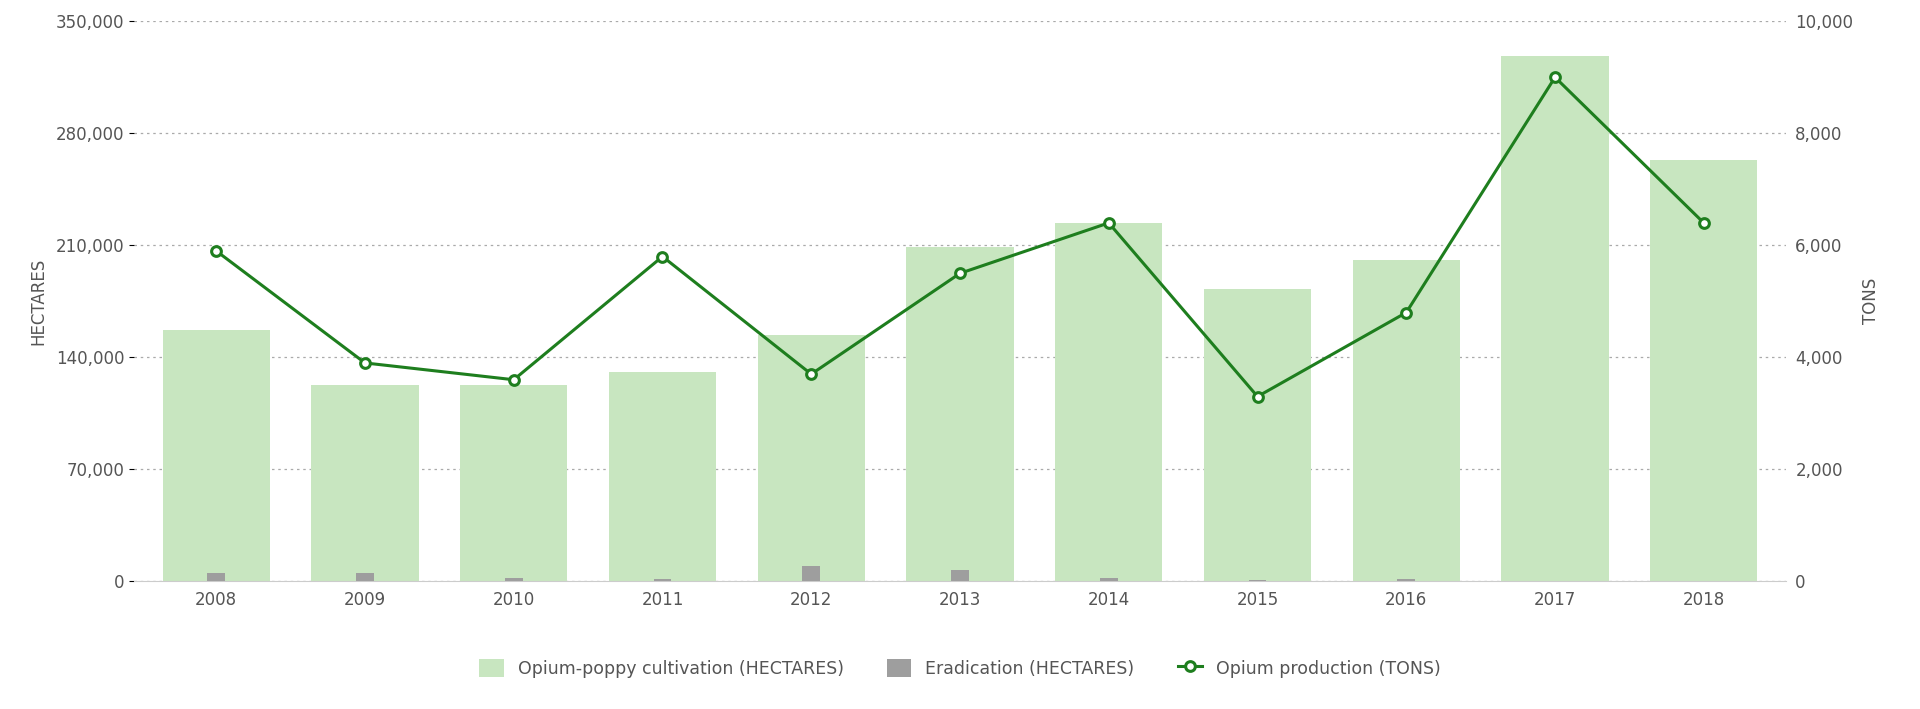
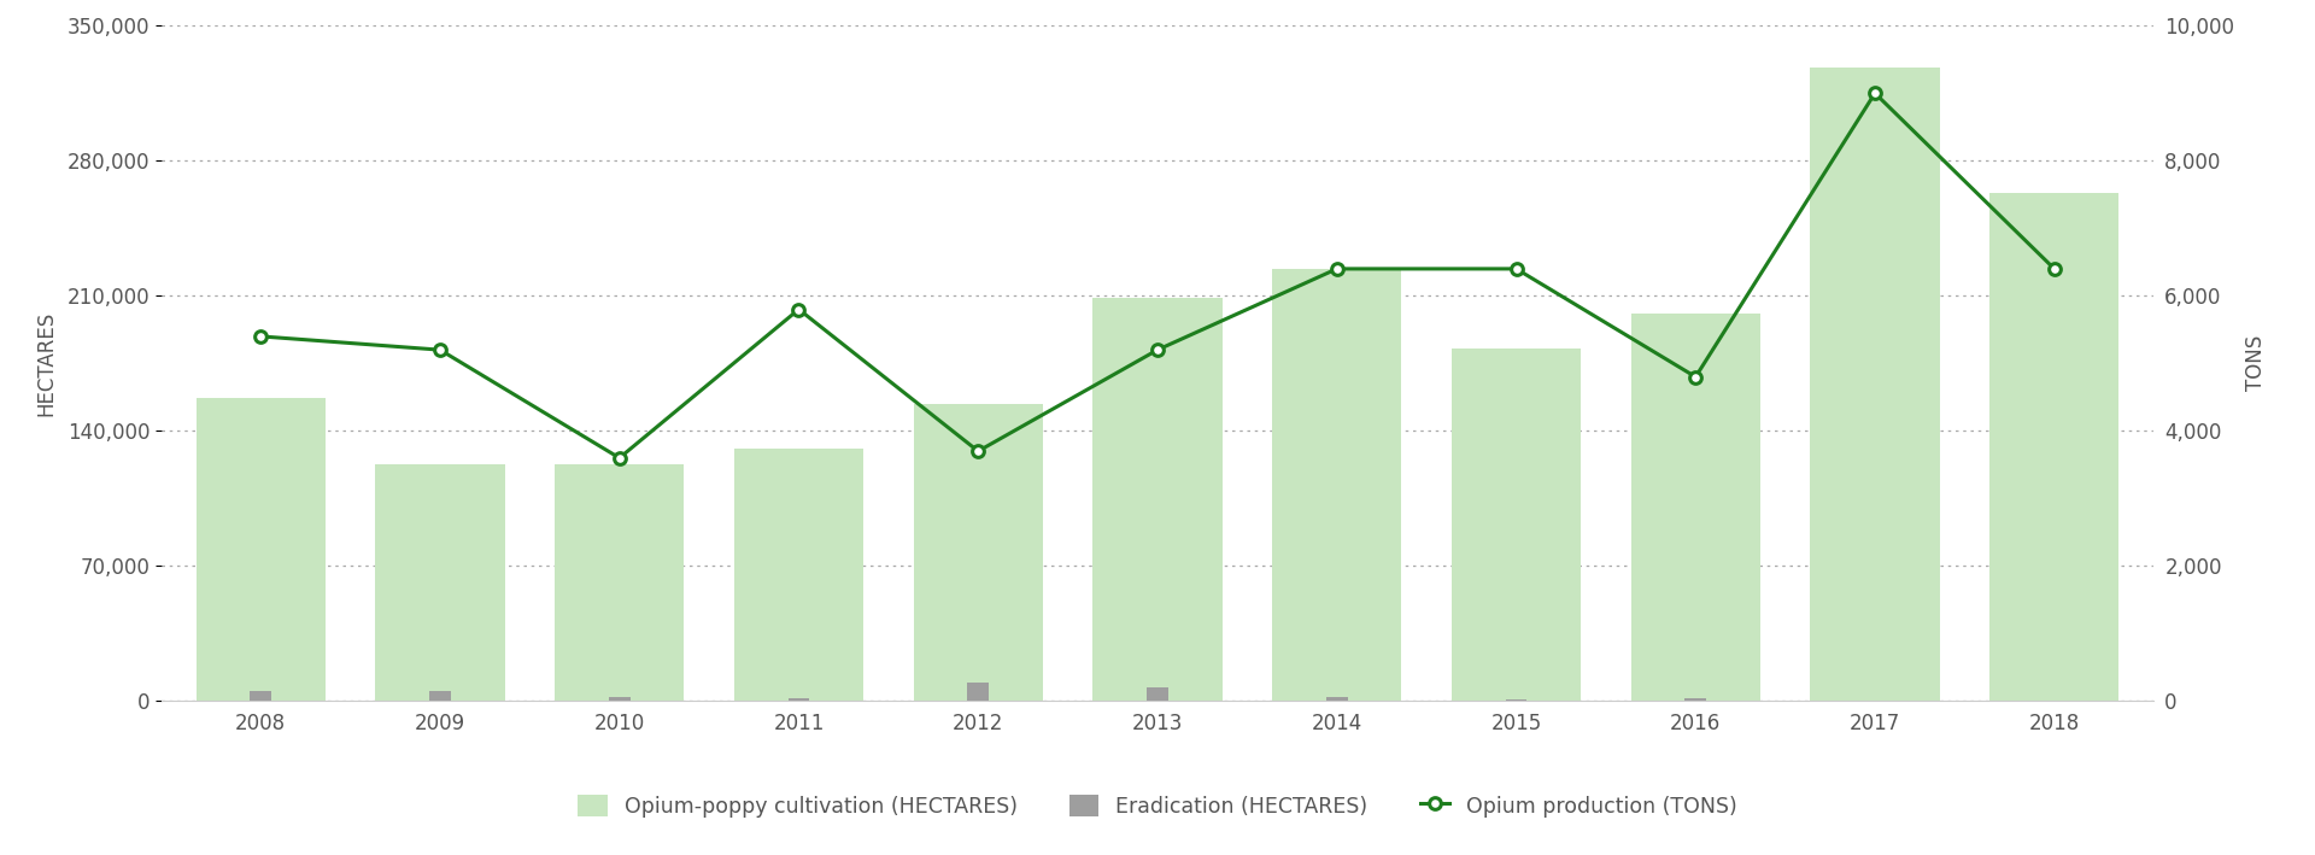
Opium production (TONS)/2008: 5,900 -> 5,400
Opium production (TONS)/2009: 3,900 -> 5,200
Opium production (TONS)/2013: 5,500 -> 5,200
Opium production (TONS)/2015: 3,300 -> 6,400
